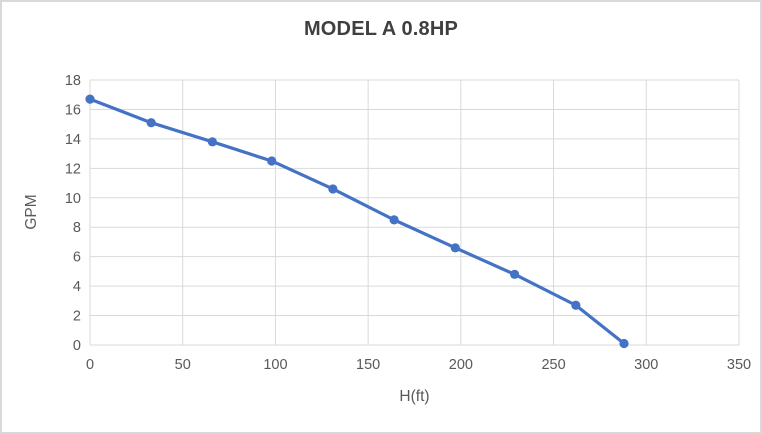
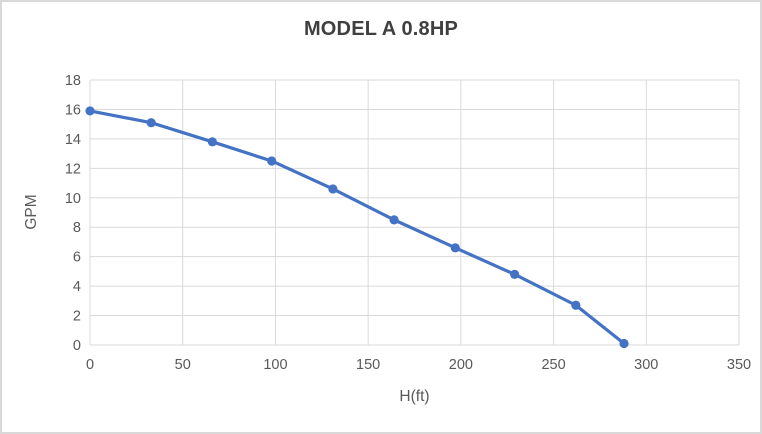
0: 16.7 -> 15.9
